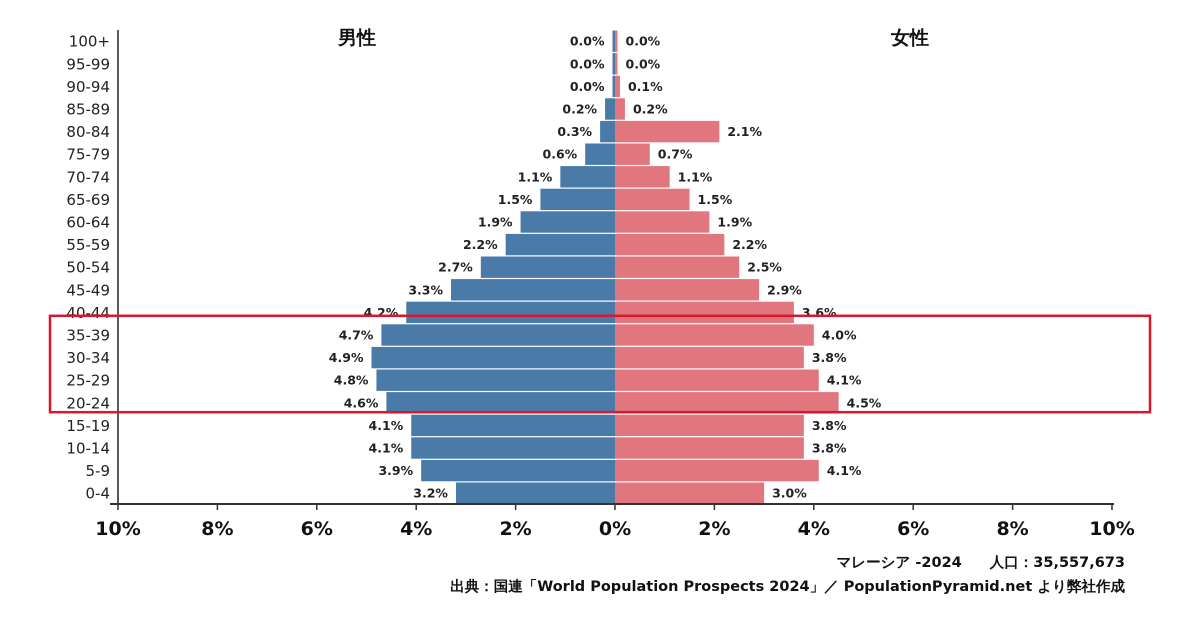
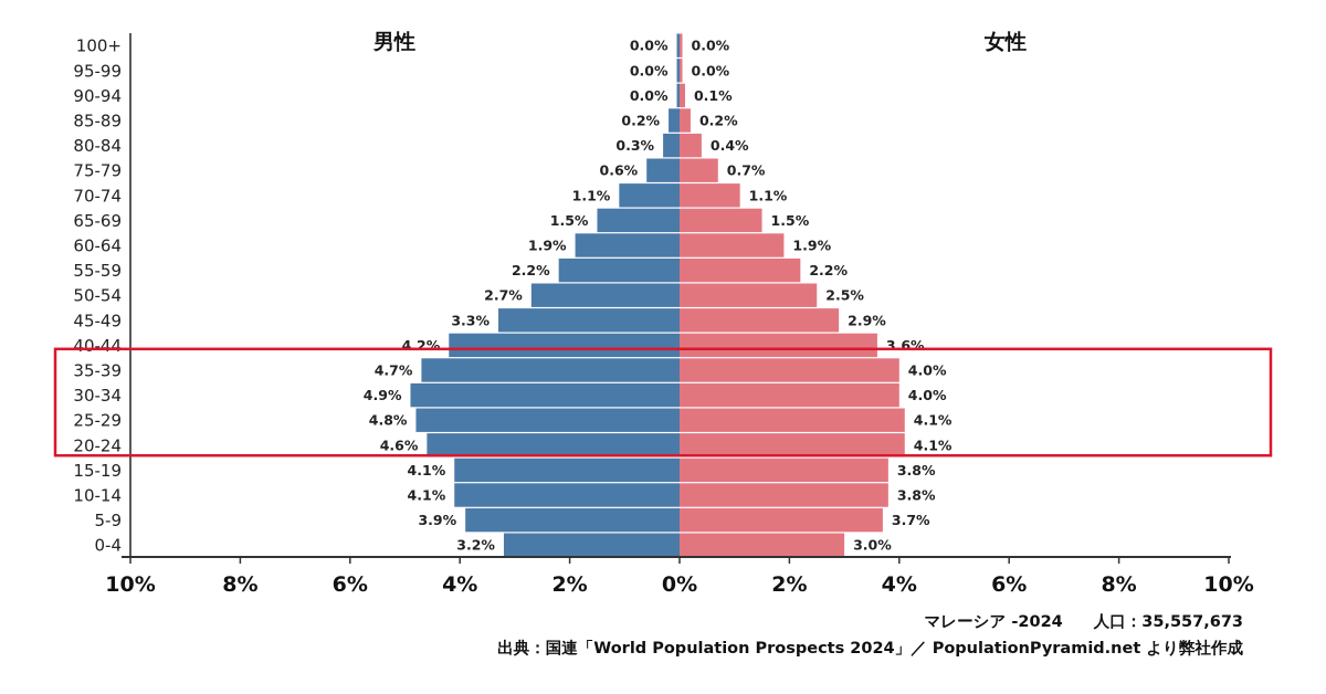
女性/80-84: 2.1% -> 0.4%
女性/30-34: 3.8% -> 4.0%
女性/20-24: 4.5% -> 4.1%
女性/5-9: 4.1% -> 3.7%
